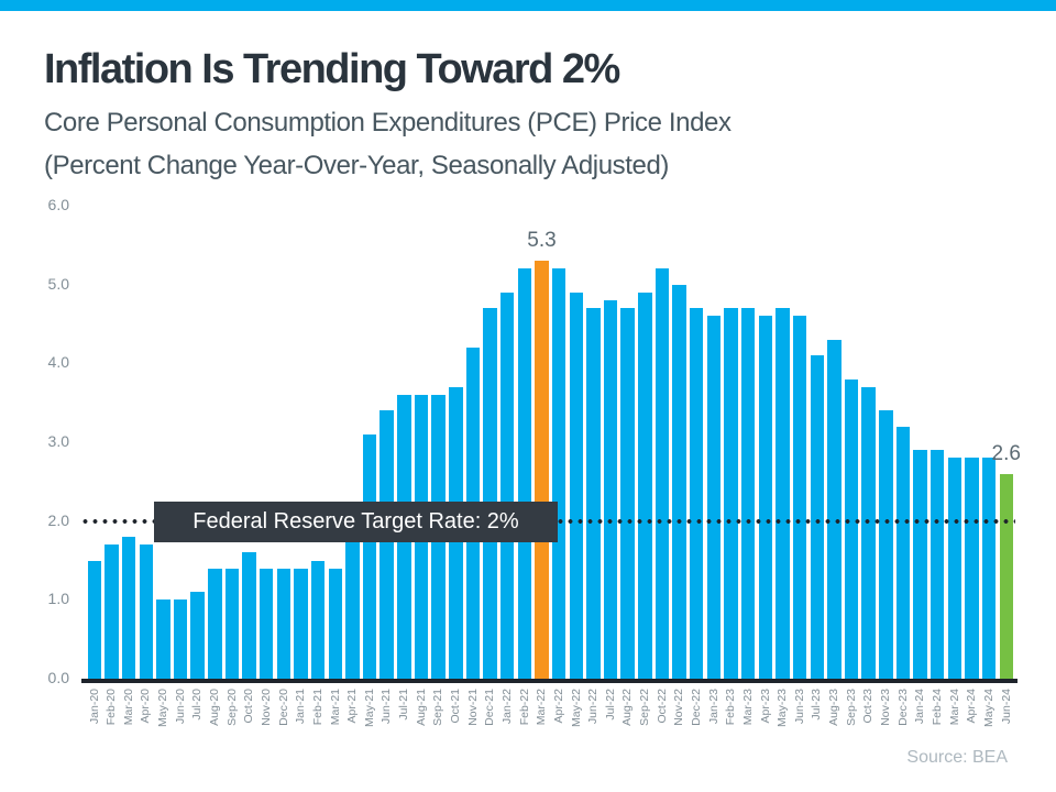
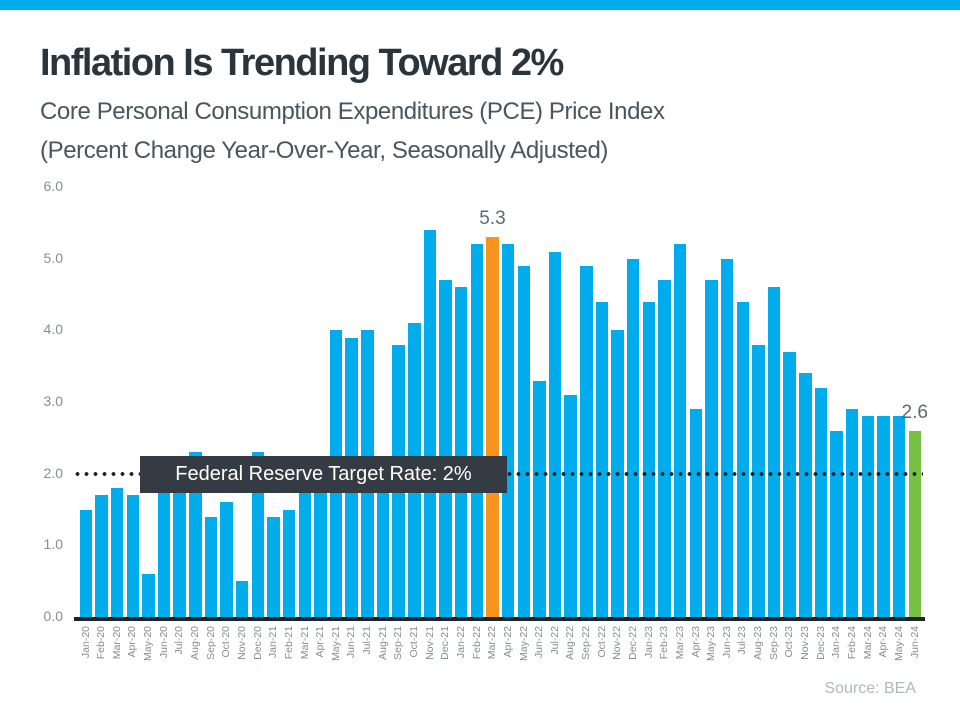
May-20: 1.0 -> 0.6
Jun-20: 1.0 -> 1.8
Jul-20: 1.1 -> 2.2
Aug-20: 1.4 -> 2.3
Nov-20: 1.4 -> 0.5
Dec-20: 1.4 -> 2.3
Mar-21: 1.4 -> 2.2
May-21: 3.1 -> 4.0
Jun-21: 3.4 -> 3.9
Jul-21: 3.6 -> 4.0
Aug-21: 3.6 -> 2.2
Sep-21: 3.6 -> 3.8
Oct-21: 3.7 -> 4.1
Nov-21: 4.2 -> 5.4
Jan-22: 4.9 -> 4.6
Jun-22: 4.7 -> 3.3
Jul-22: 4.8 -> 5.1
Aug-22: 4.7 -> 3.1
Oct-22: 5.2 -> 4.4
Nov-22: 5.0 -> 4.0
Dec-22: 4.7 -> 5.0
Jan-23: 4.6 -> 4.4
Mar-23: 4.7 -> 5.2
Apr-23: 4.6 -> 2.9
Jun-23: 4.6 -> 5.0
Jul-23: 4.1 -> 4.4
Aug-23: 4.3 -> 3.8
Sep-23: 3.8 -> 4.6
Jan-24: 2.9 -> 2.6
